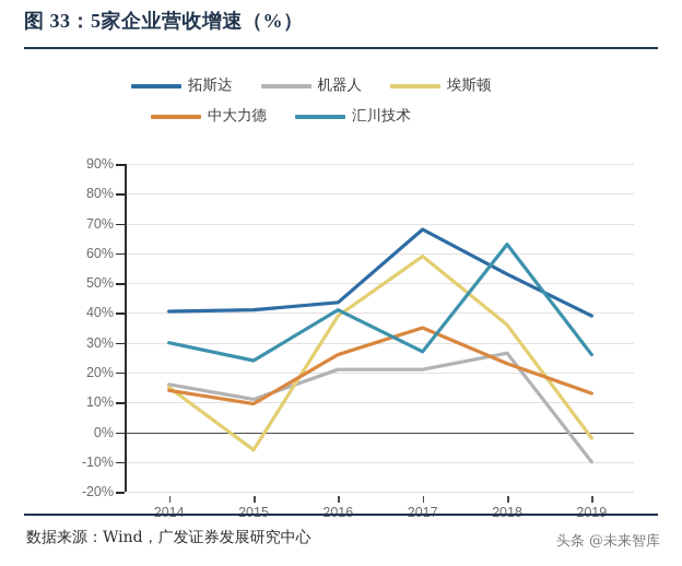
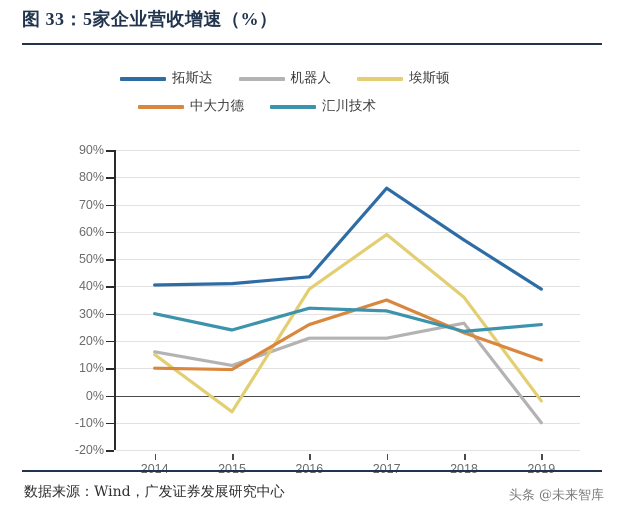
中大力德/2014: 14% -> 10%
汇川技术/2016: 41% -> 32%
拓斯达/2017: 68% -> 76%
汇川技术/2017: 27% -> 31%
拓斯达/2018: 53% -> 57%
汇川技术/2018: 63% -> 24%
